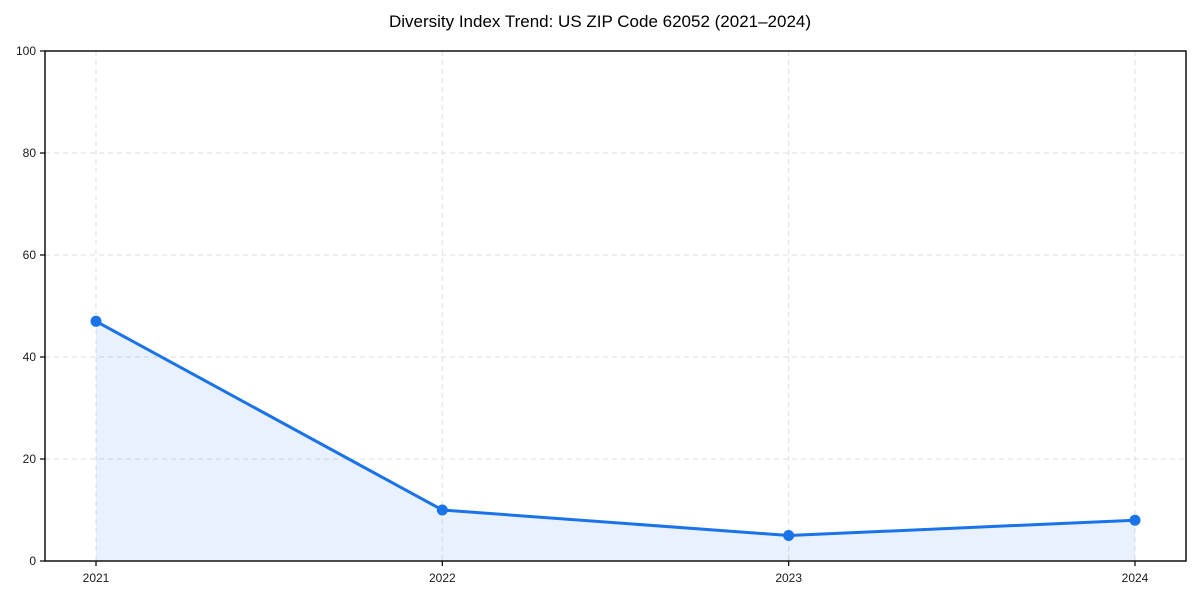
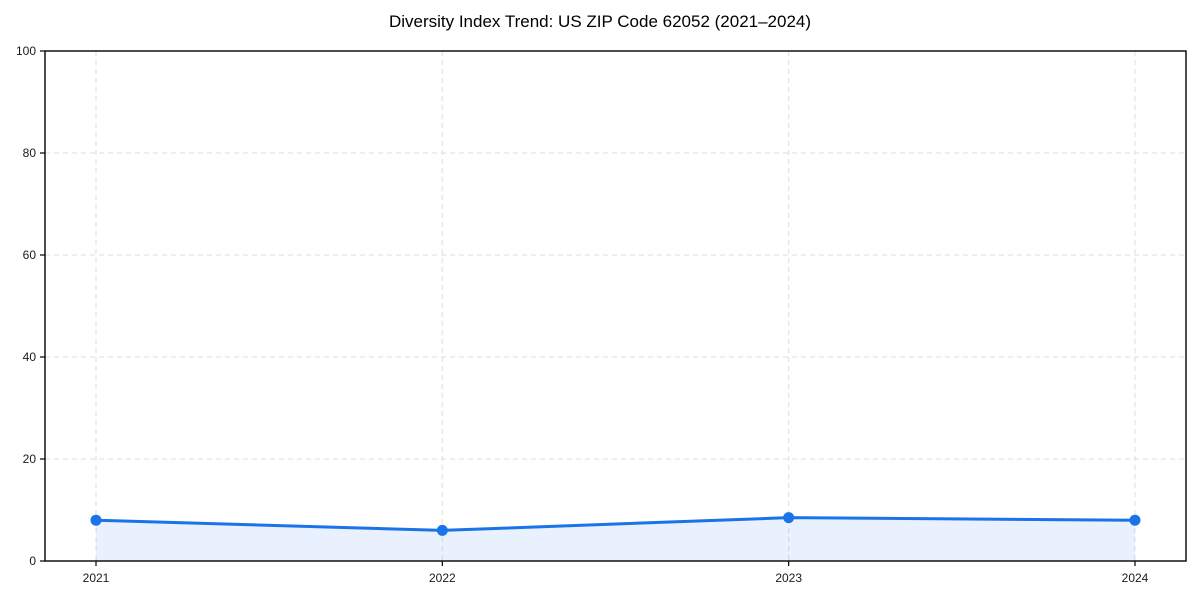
2021: 47 -> 8
2022: 10 -> 6
2023: 5 -> 8
